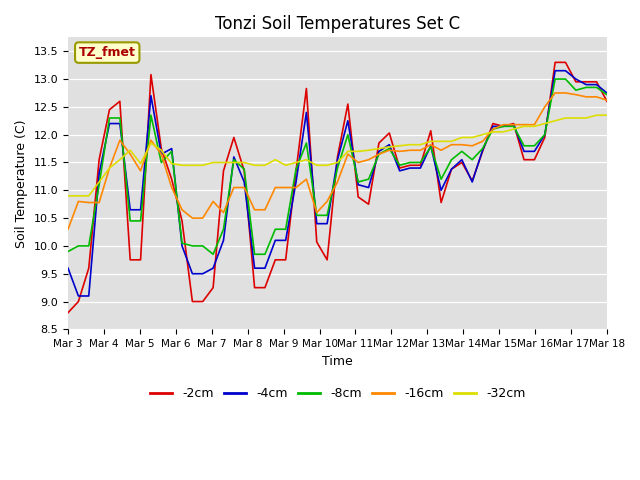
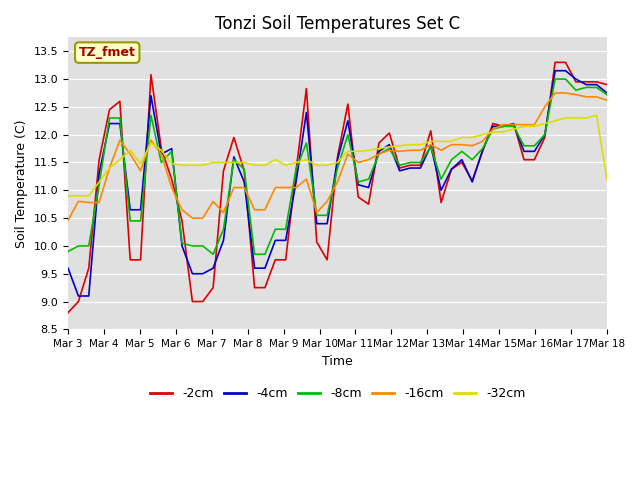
-16cm/Mar 3: 10.30 -> 10.46
-2cm/Mar 18: 12.60 -> 12.90
-32cm/Mar 18: 12.35 -> 11.20
